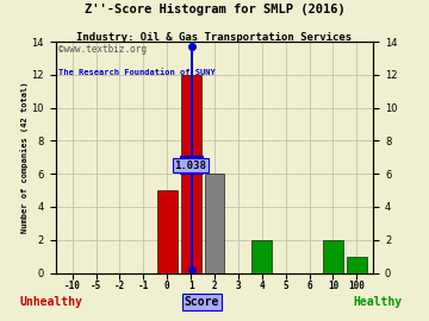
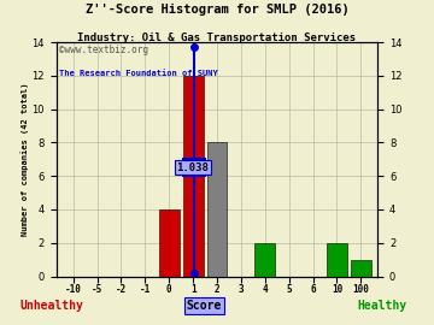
0: 5 -> 4
2: 6 -> 8
